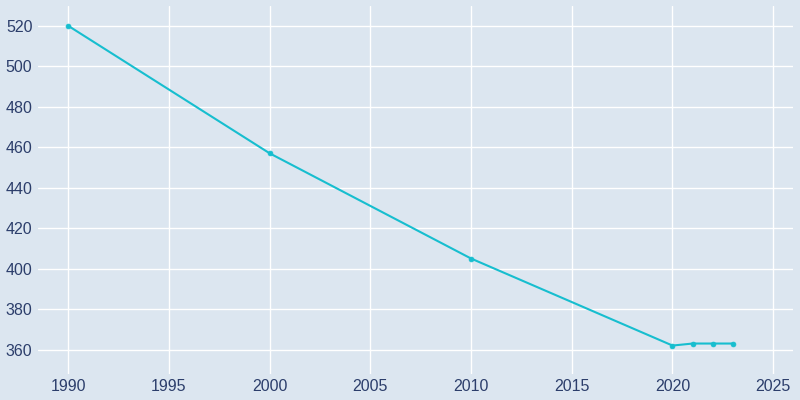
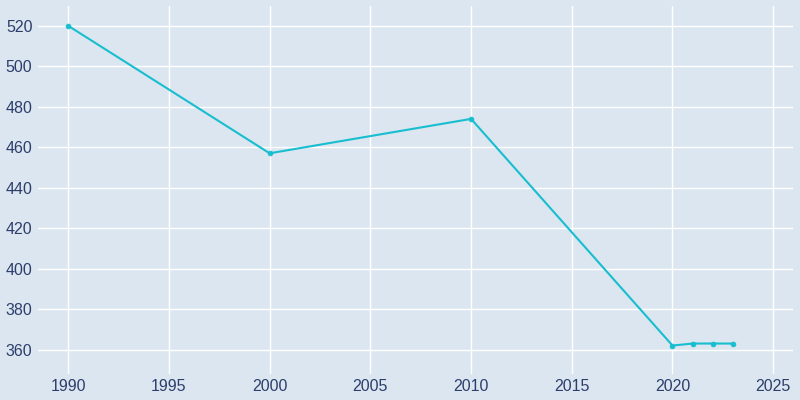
2010: 405 -> 474
